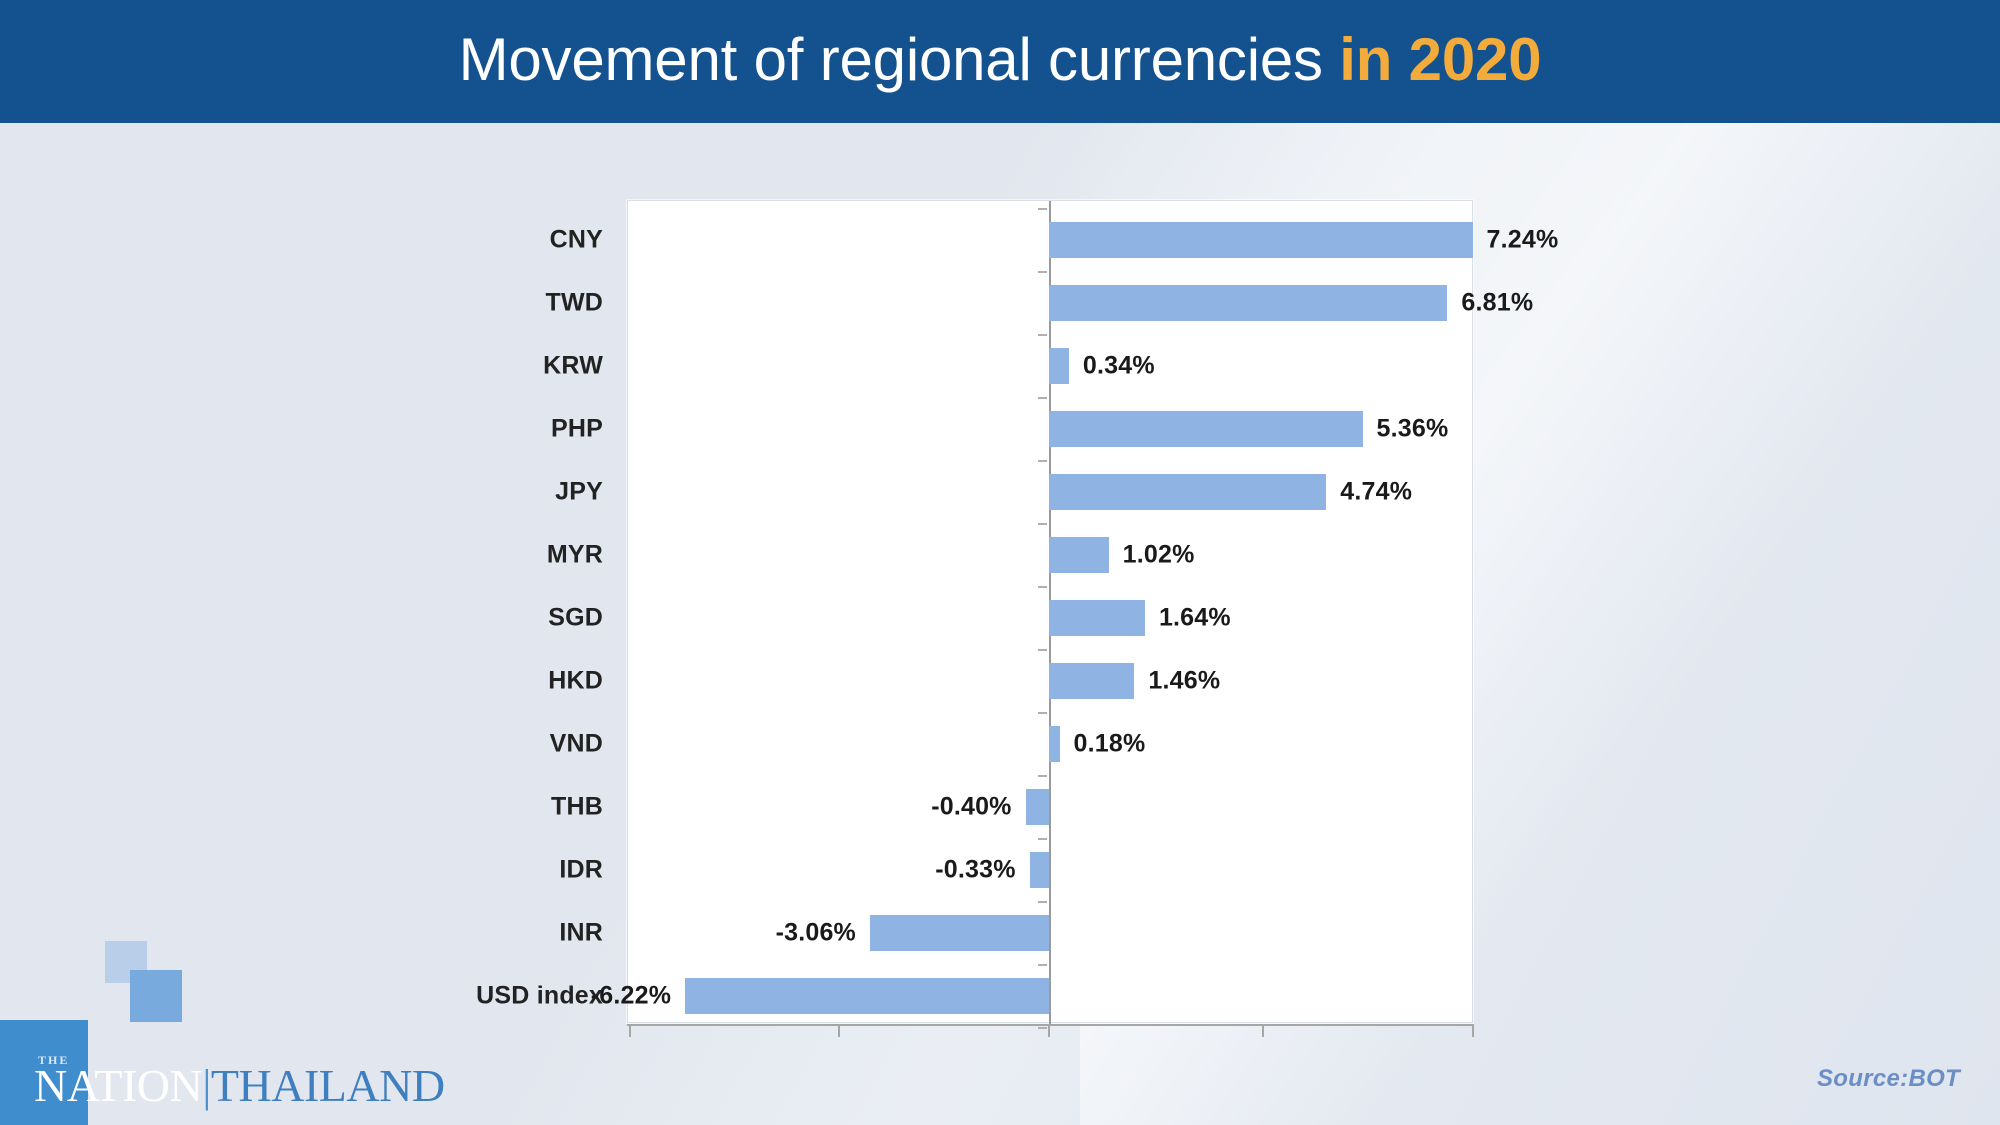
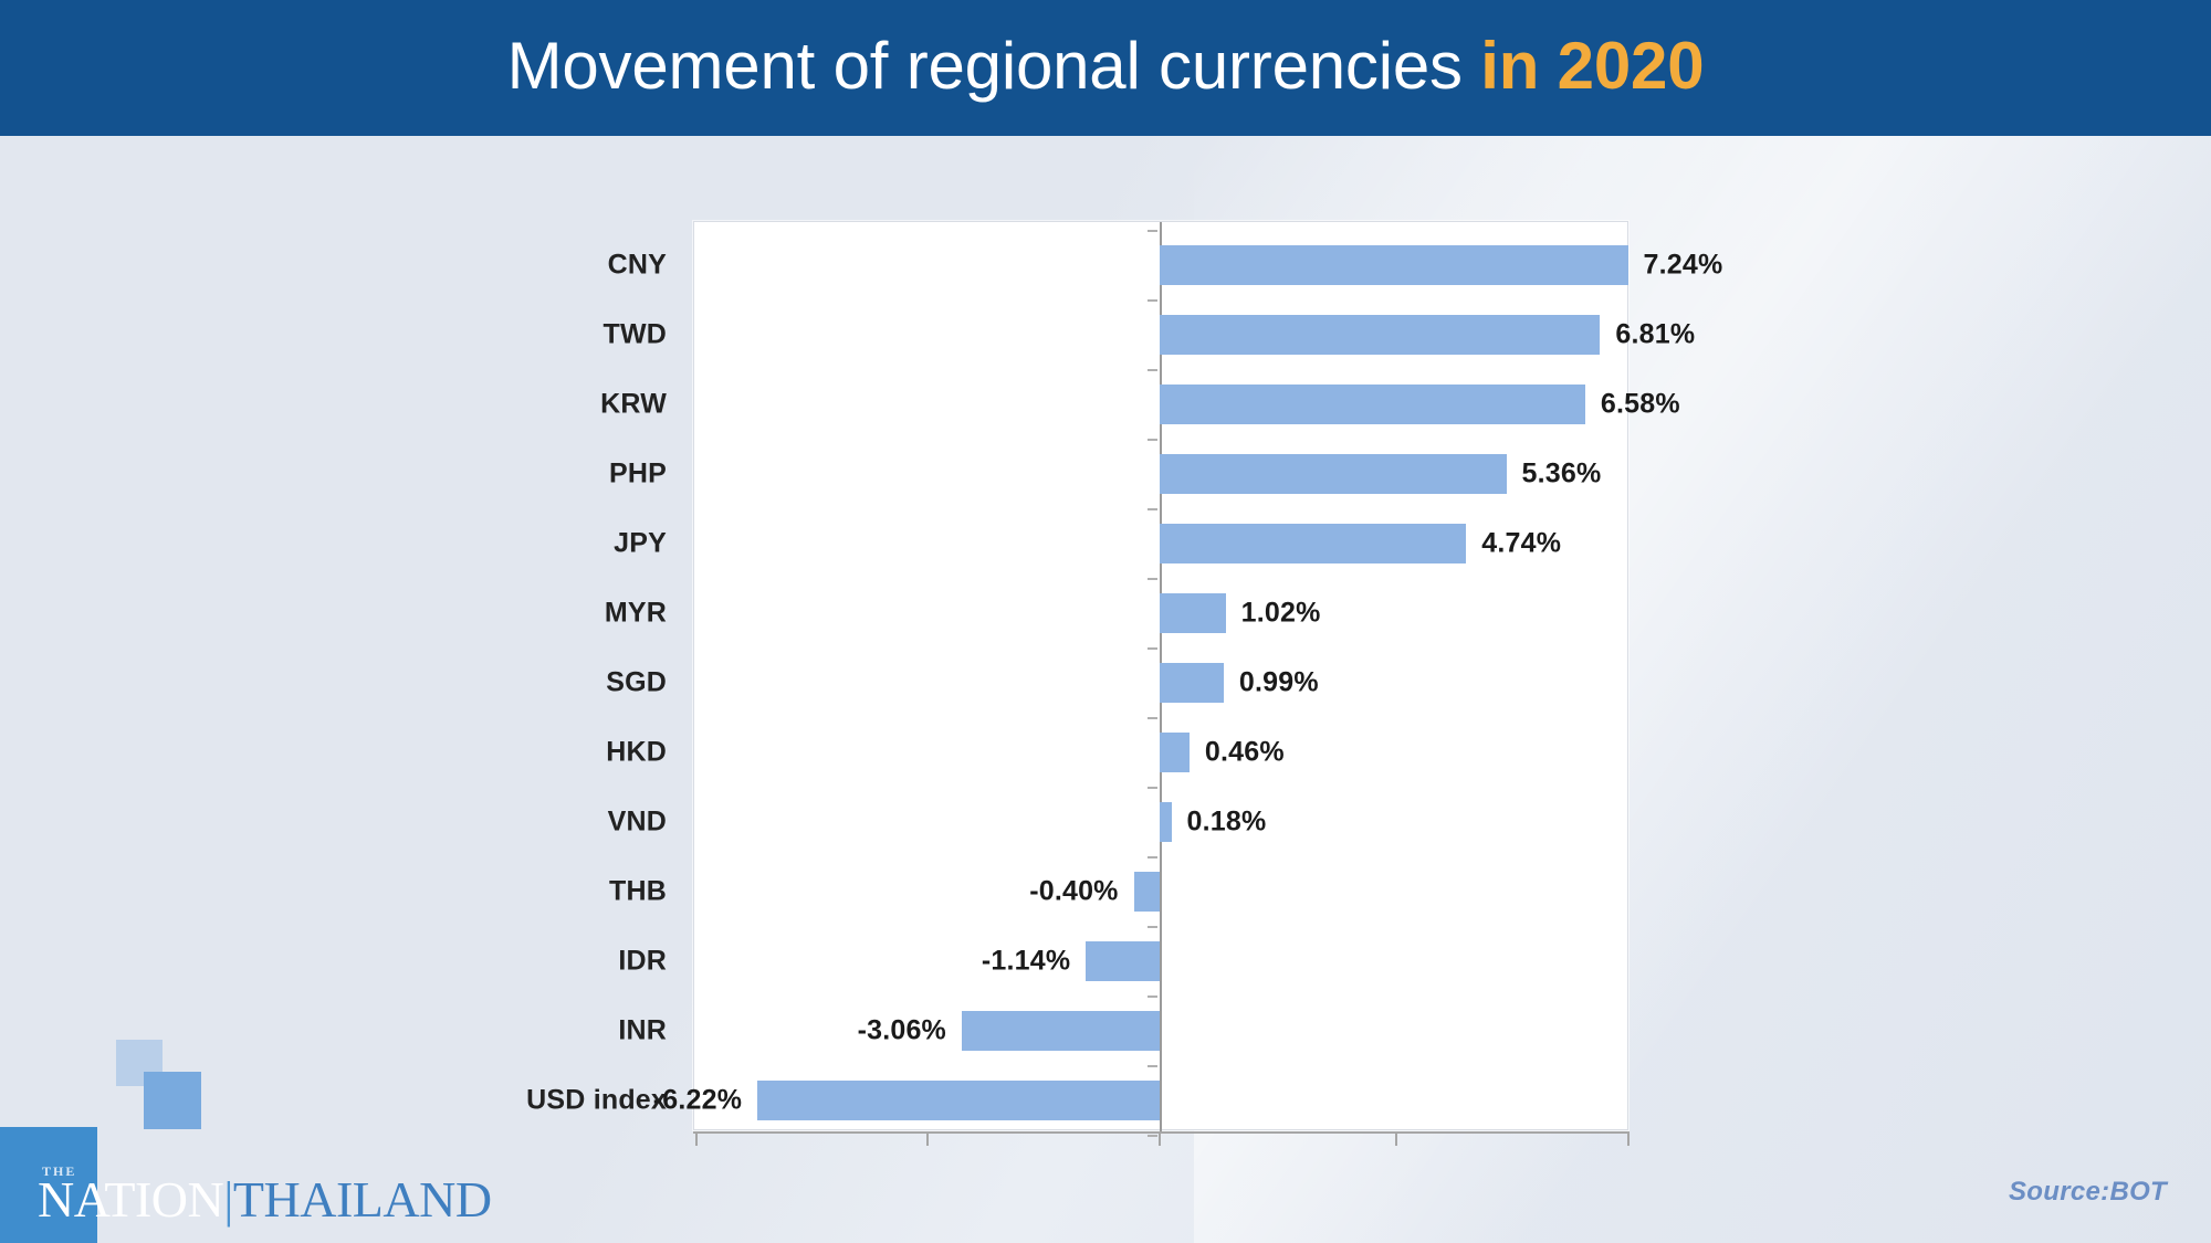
KRW: 0.34% -> 6.58%
SGD: 1.64% -> 0.99%
HKD: 1.46% -> 0.46%
IDR: -0.33% -> -1.14%
